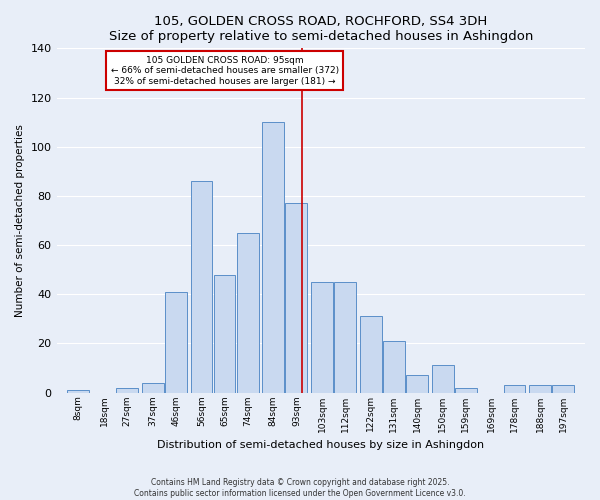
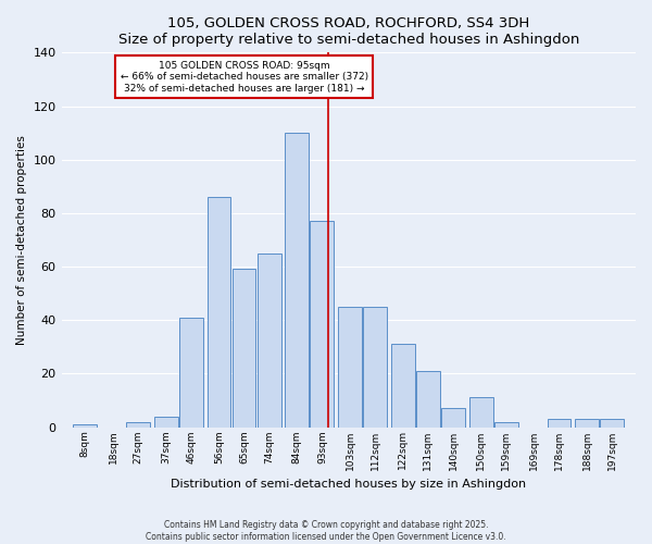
65sqm: 48 -> 59
